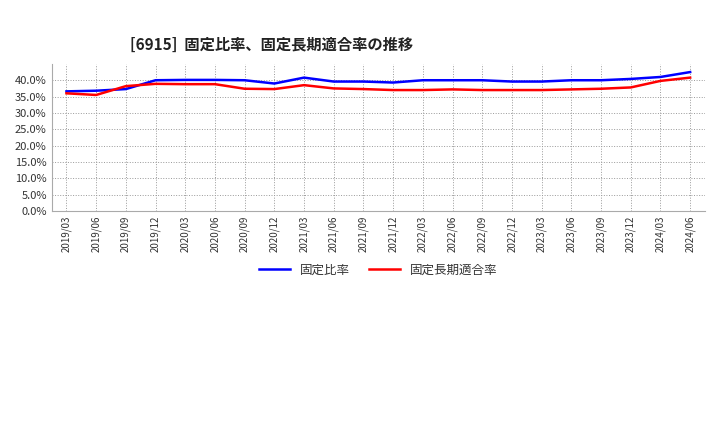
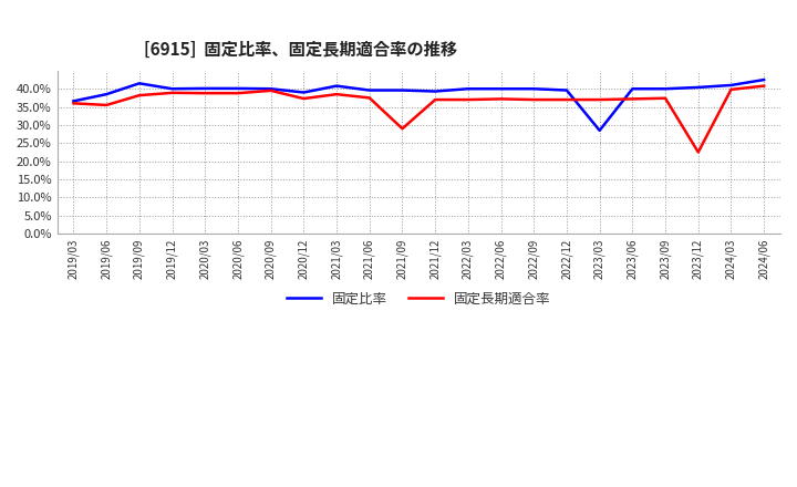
固定比率/2019/06: 36.8% -> 38.5%
固定比率/2019/09: 37.3% -> 41.5%
固定長期適合率/2020/09: 37.4% -> 39.5%
固定長期適合率/2021/09: 37.3% -> 29.0%
固定比率/2023/03: 39.6% -> 28.5%
固定長期適合率/2023/12: 37.8% -> 22.5%
